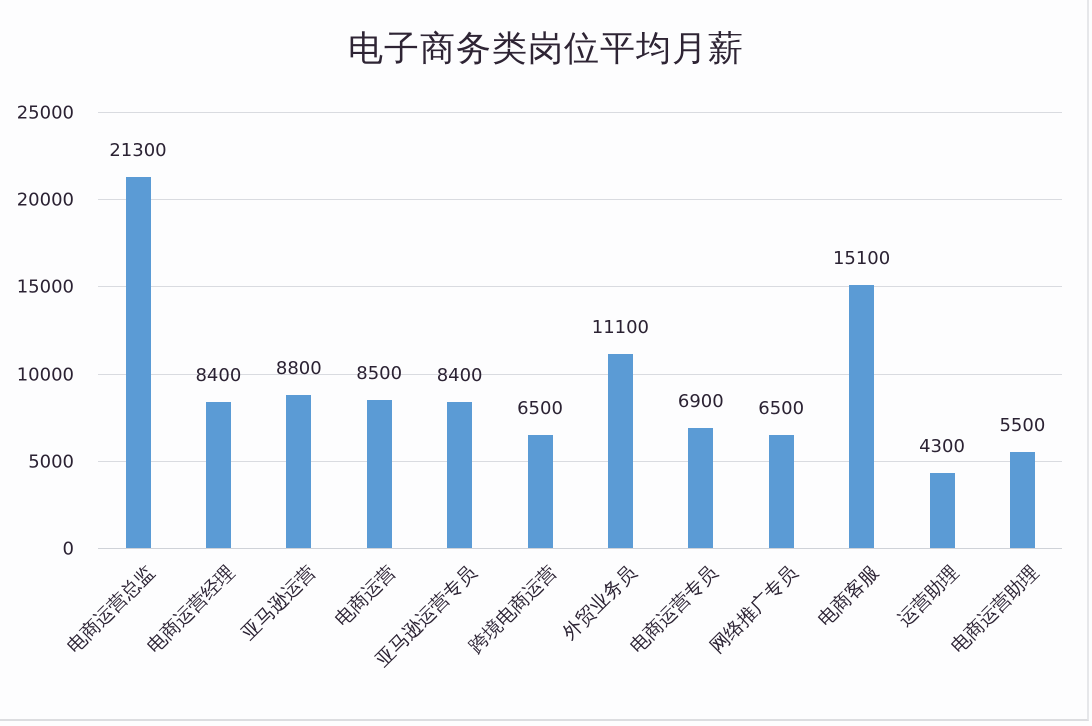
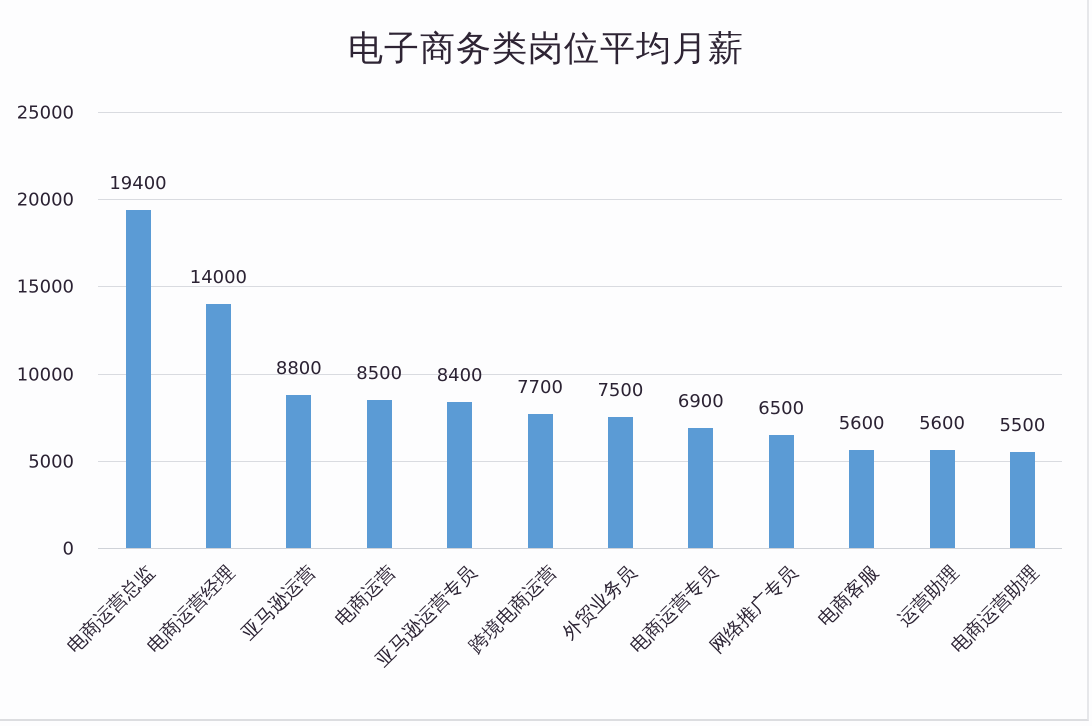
电商运营总监: 21300 -> 19400
电商运营经理: 8400 -> 14000
跨境电商运营: 6500 -> 7700
外贸业务员: 11100 -> 7500
电商客服: 15100 -> 5600
运营助理: 4300 -> 5600
